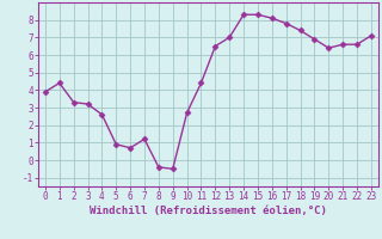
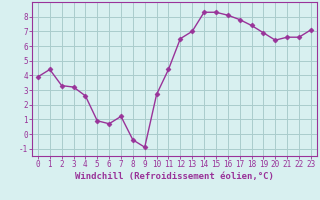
9: -0.5 -> -0.9
